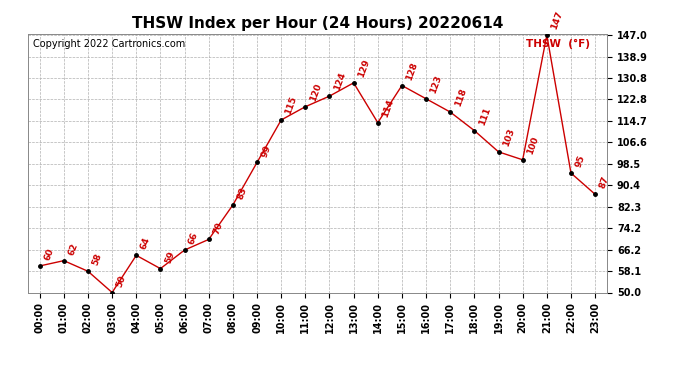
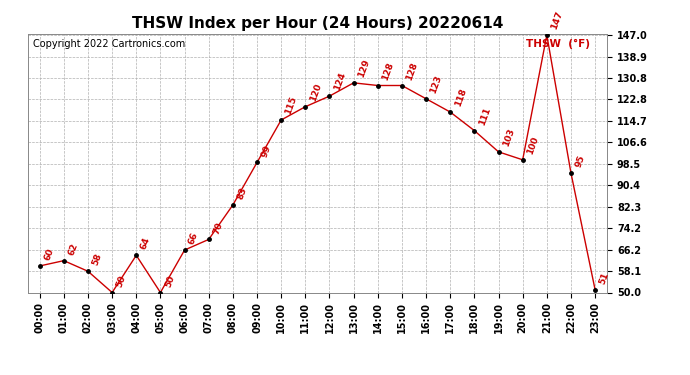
05:00: 59 -> 50
14:00: 114 -> 128
23:00: 87 -> 51
